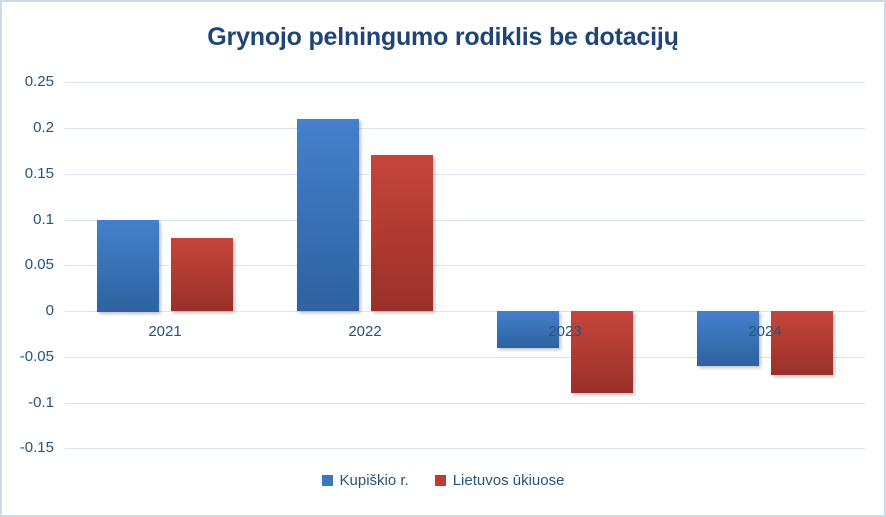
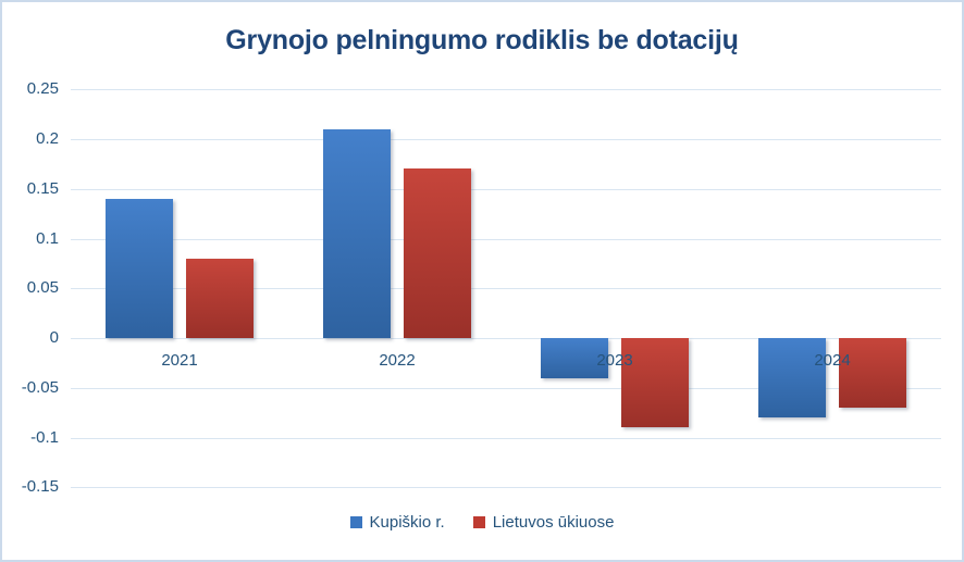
Kupiškio r./2021: 0.10 -> 0.14
Kupiškio r./2024: -0.06 -> -0.08
